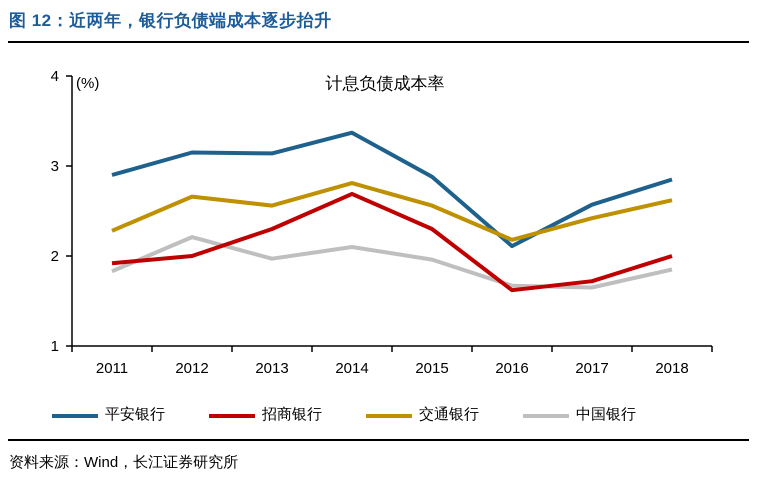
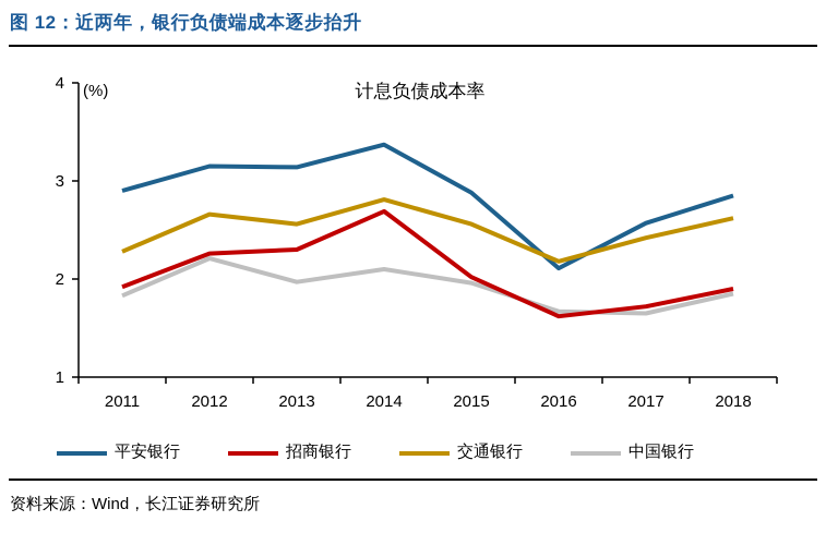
招商银行/2012: 2.0 -> 2.3
招商银行/2015: 2.3 -> 2.0
招商银行/2018: 2.0 -> 1.9
